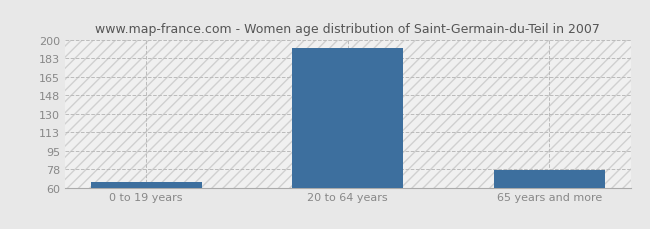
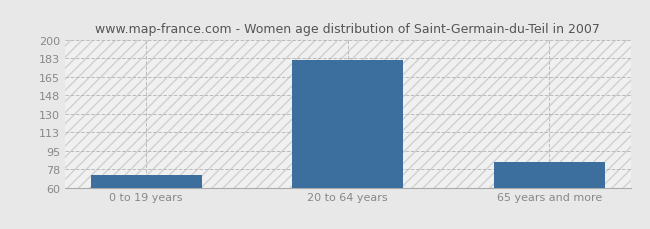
0 to 19 years: 65 -> 72
20 to 64 years: 193 -> 181
65 years and more: 77 -> 84
